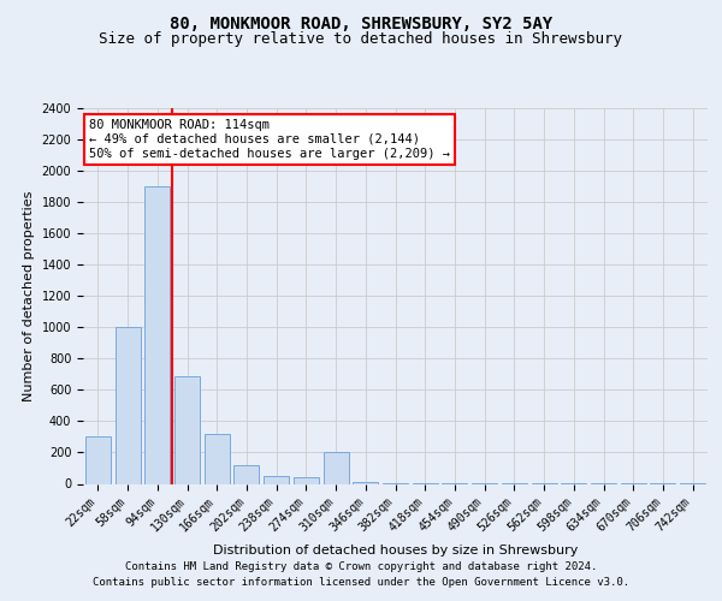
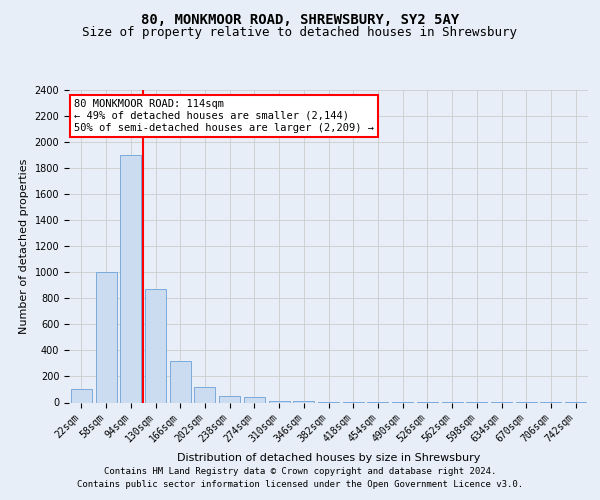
22sqm: 300 -> 100
130sqm: 690 -> 870
310sqm: 200 -> 20
